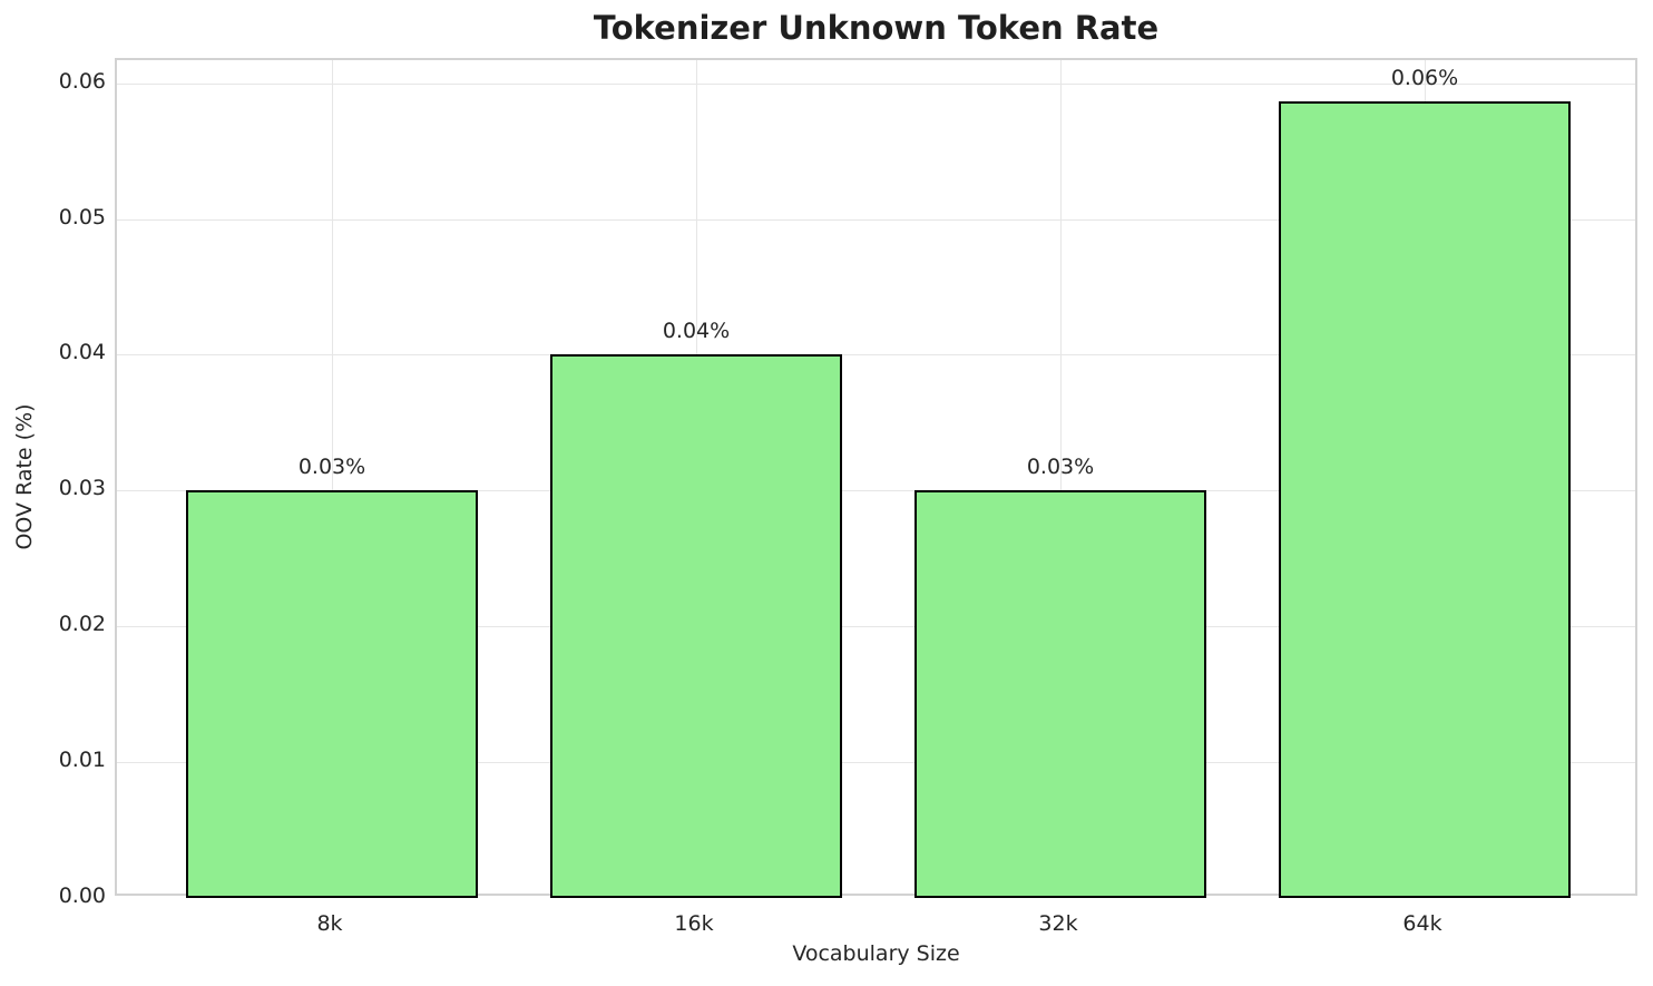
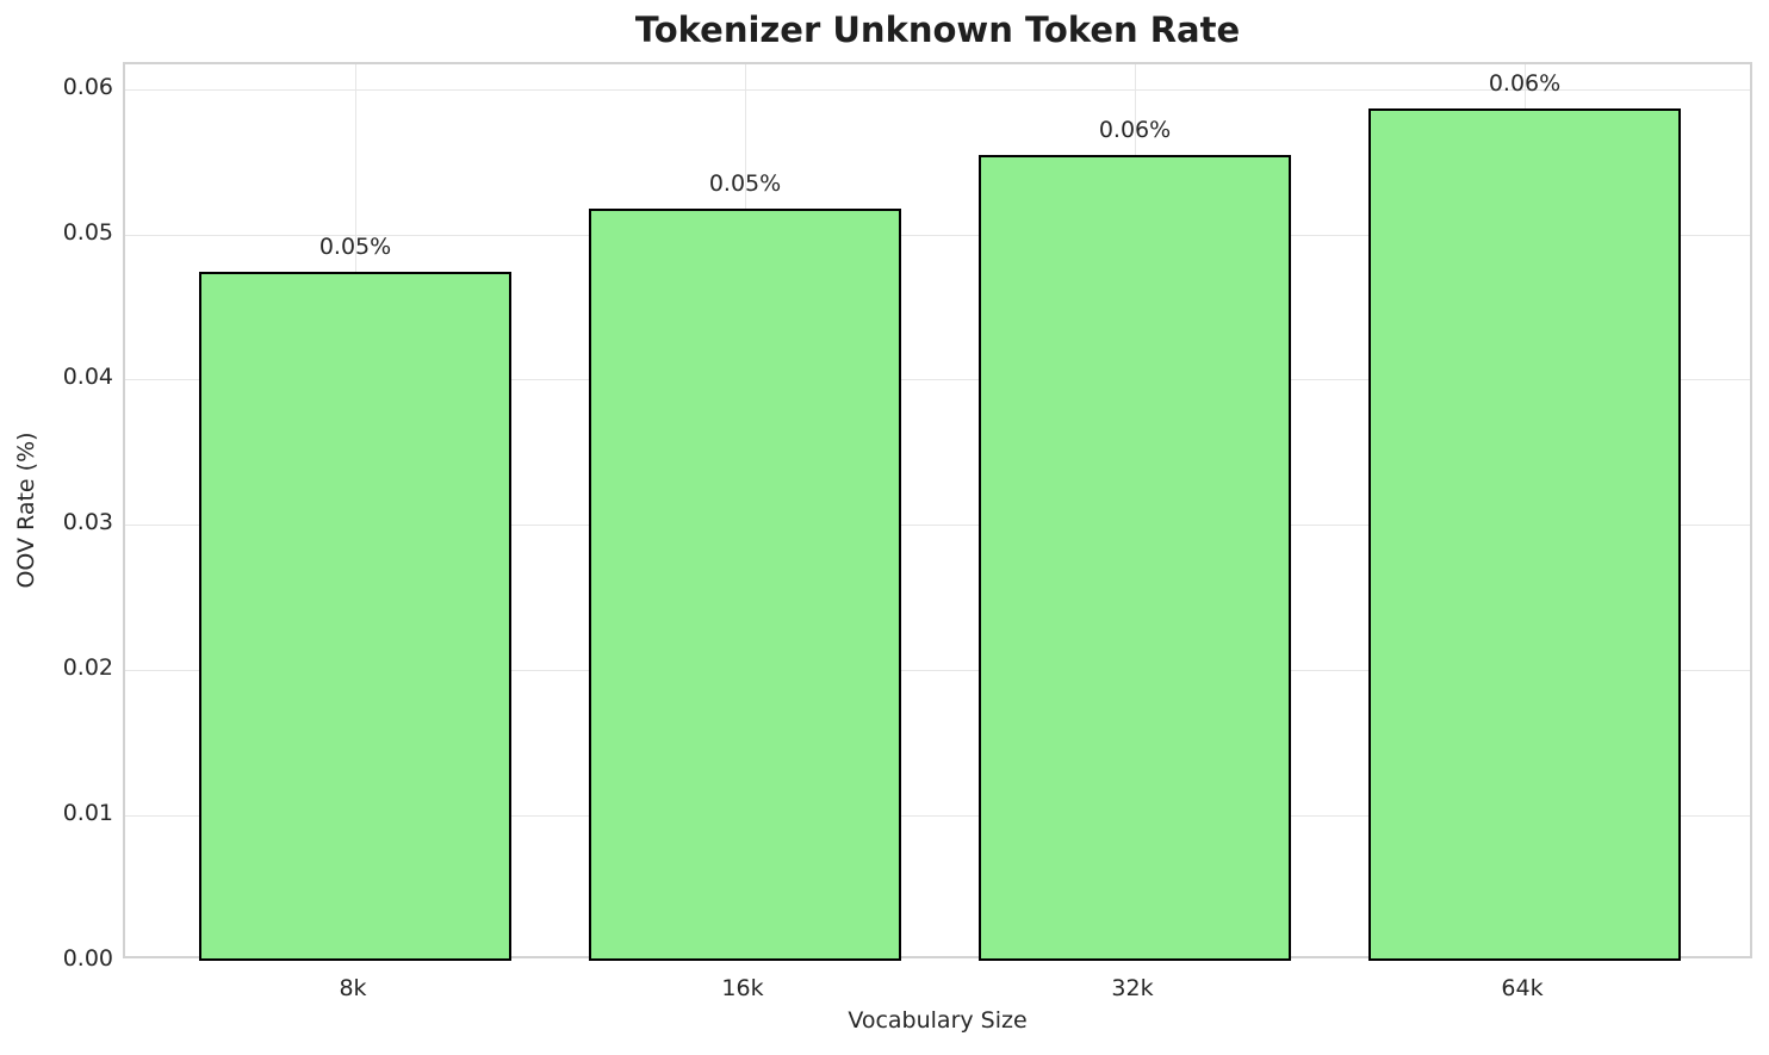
8k: 0.03% -> 0.05%
16k: 0.04% -> 0.05%
32k: 0.03% -> 0.06%
